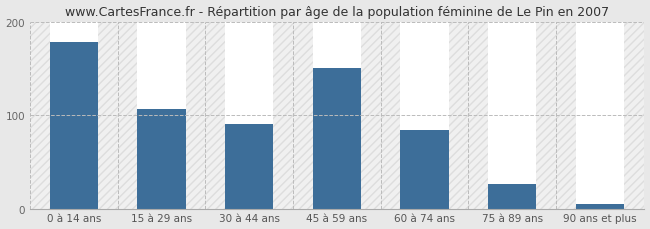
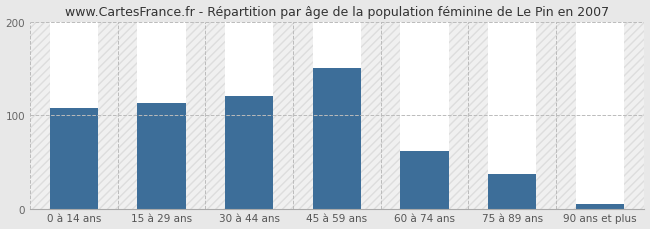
0 à 14 ans: 178 -> 108
15 à 29 ans: 106 -> 113
30 à 44 ans: 90 -> 120
60 à 74 ans: 84 -> 62
75 à 89 ans: 26 -> 37
